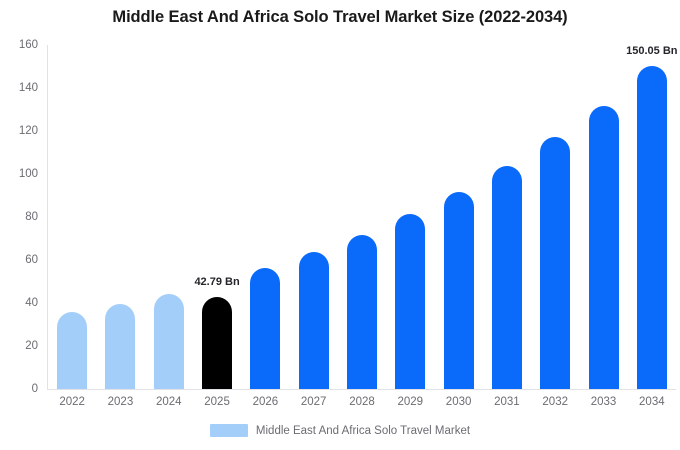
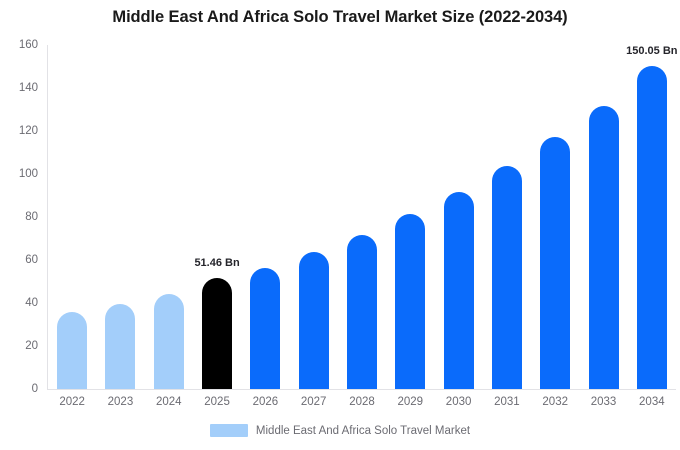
2025: 42.79 -> 51.46
